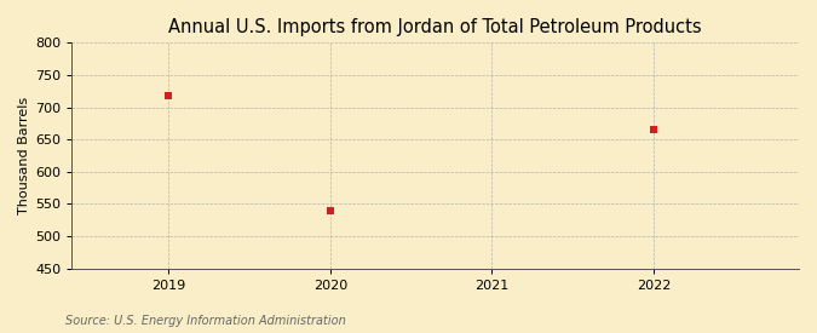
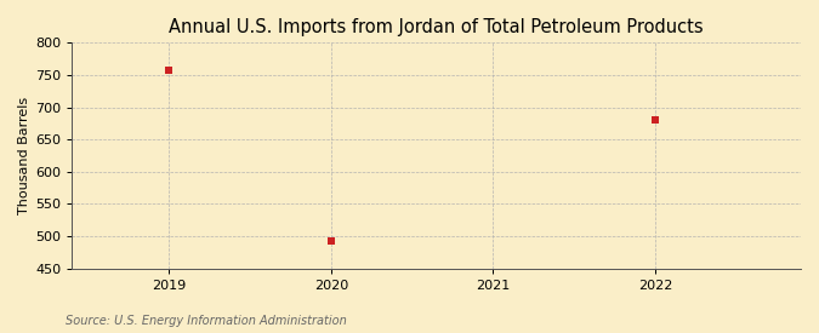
2019: 718 -> 757
2020: 540 -> 493
2022: 666 -> 681
